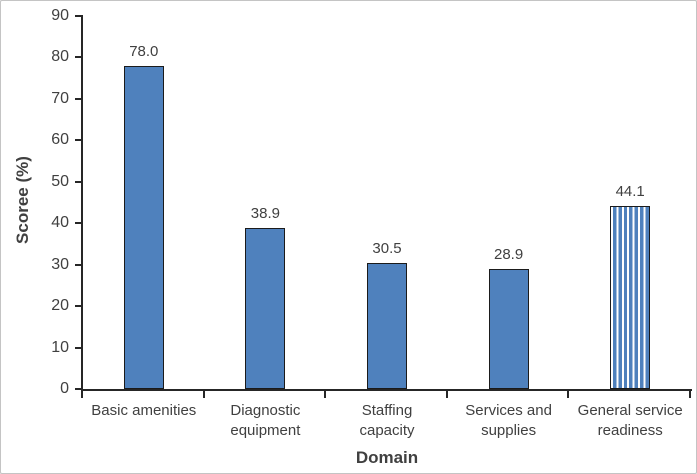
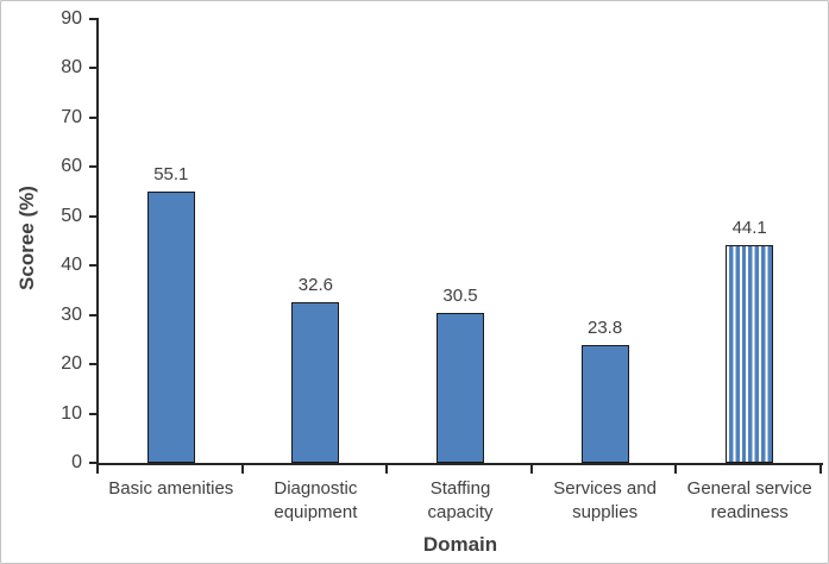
Basic amenities: 78.0 -> 55.1
Diagnostic equipment: 38.9 -> 32.6
Services and supplies: 28.9 -> 23.8
